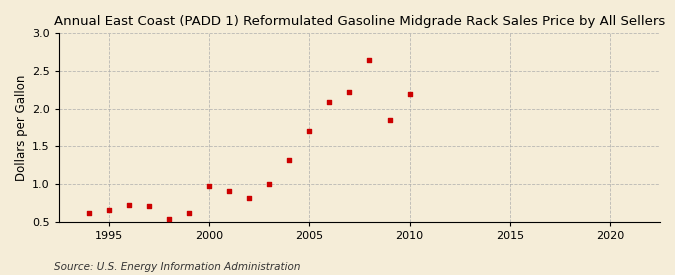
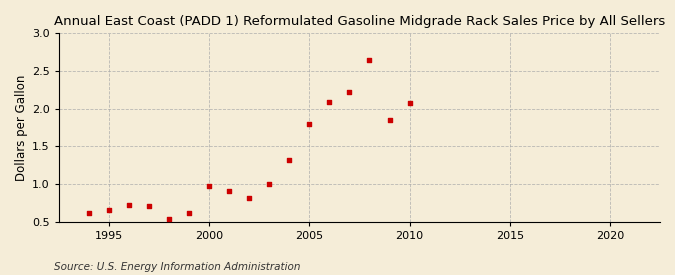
2005: 1.70 -> 1.80
2010: 2.20 -> 2.08
